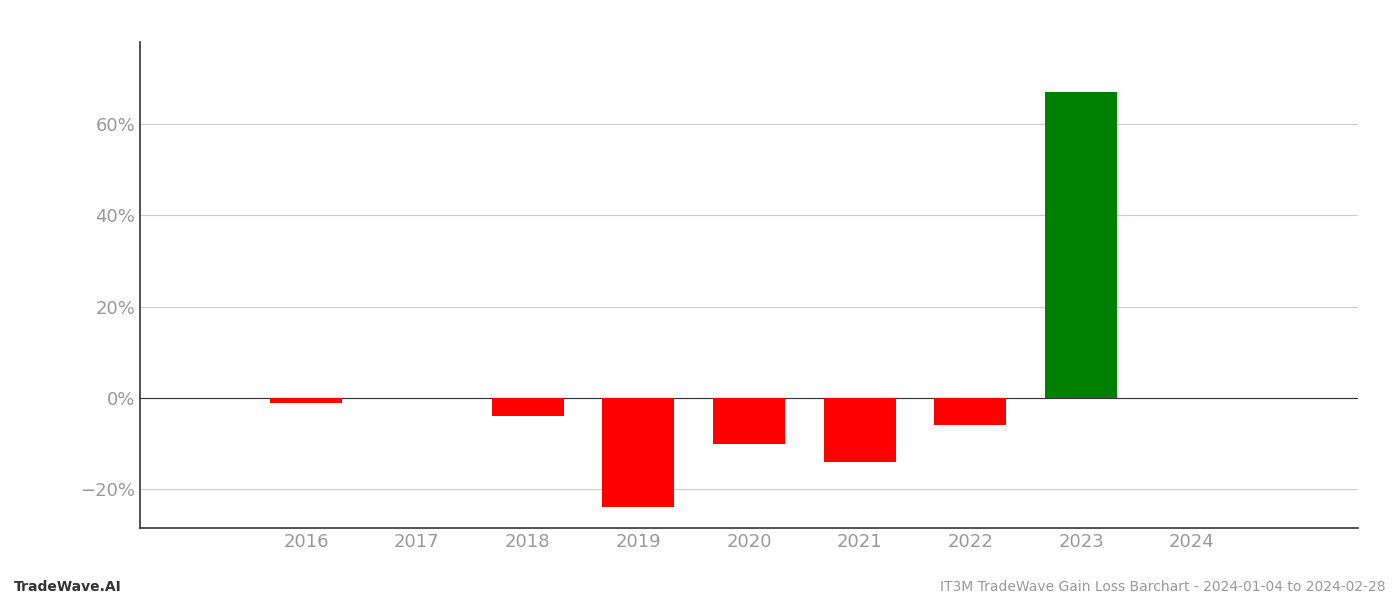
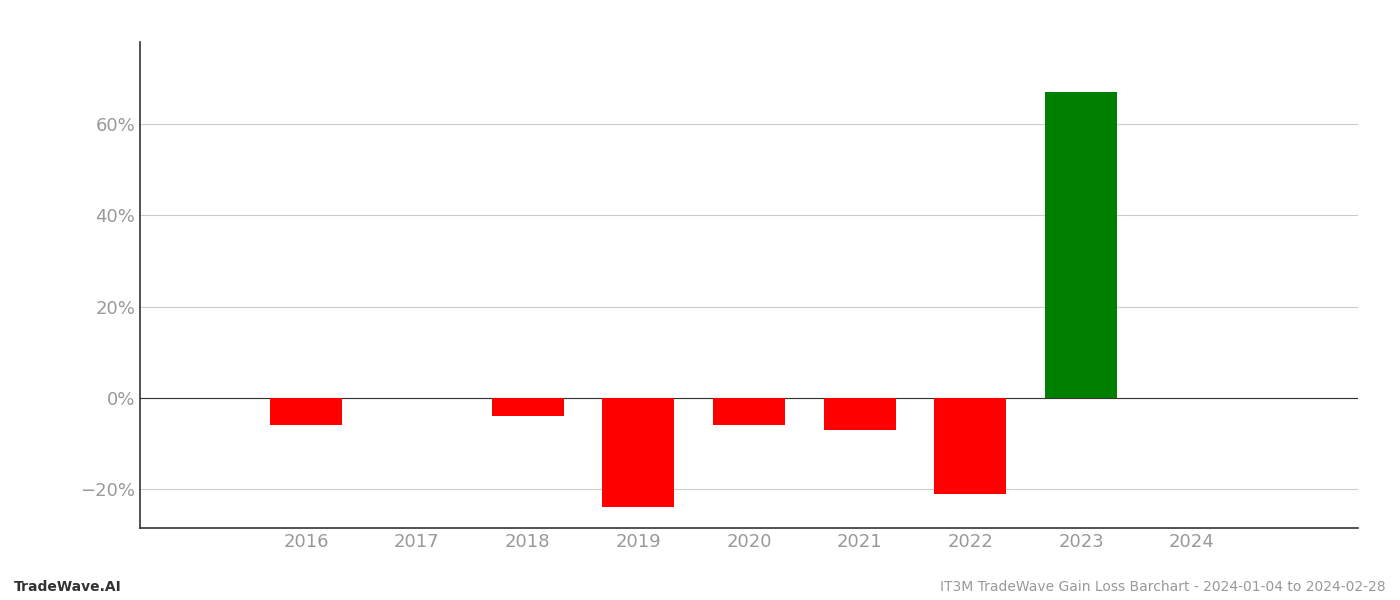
2016: -1% -> -6%
2020: -10% -> -6%
2021: -14% -> -7%
2022: -6% -> -21%
